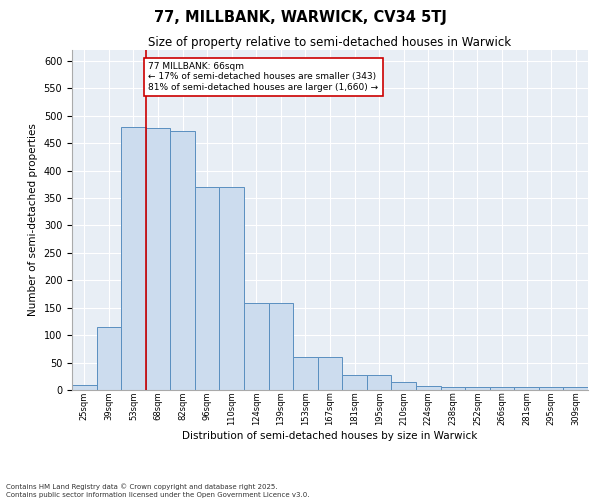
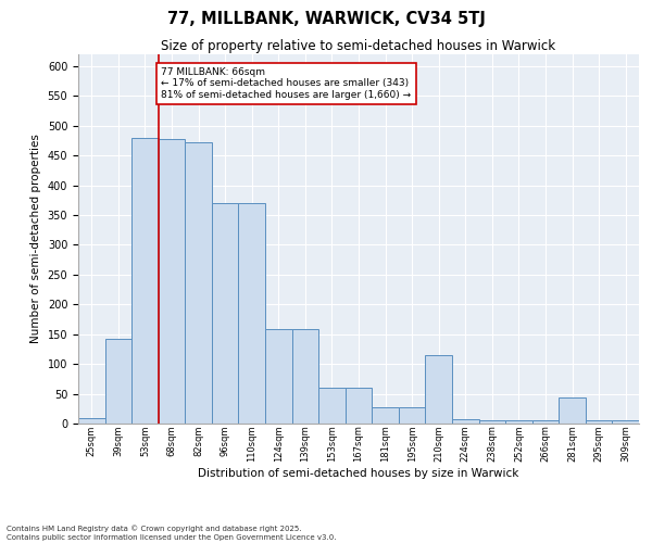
39sqm: 115 -> 142
210sqm: 15 -> 114
281sqm: 5 -> 44
